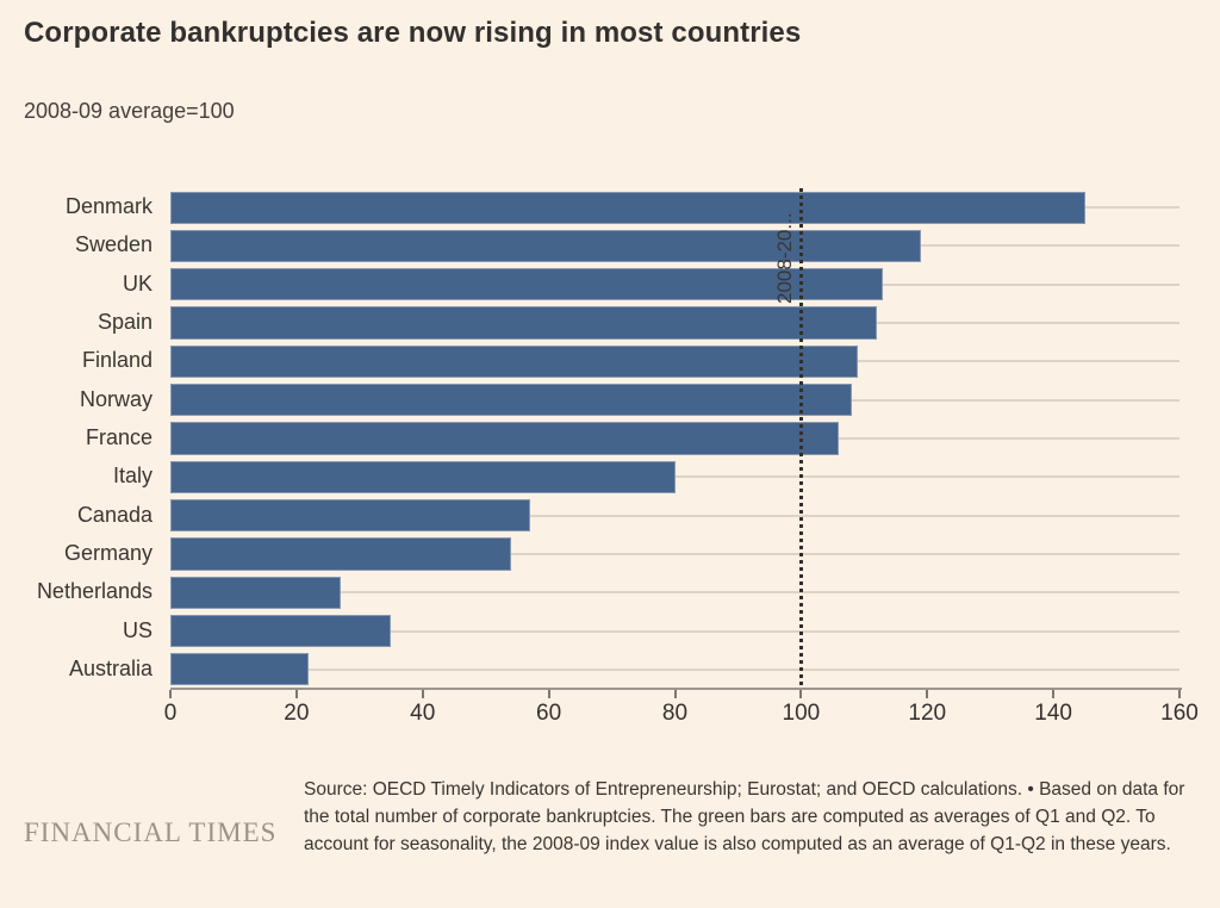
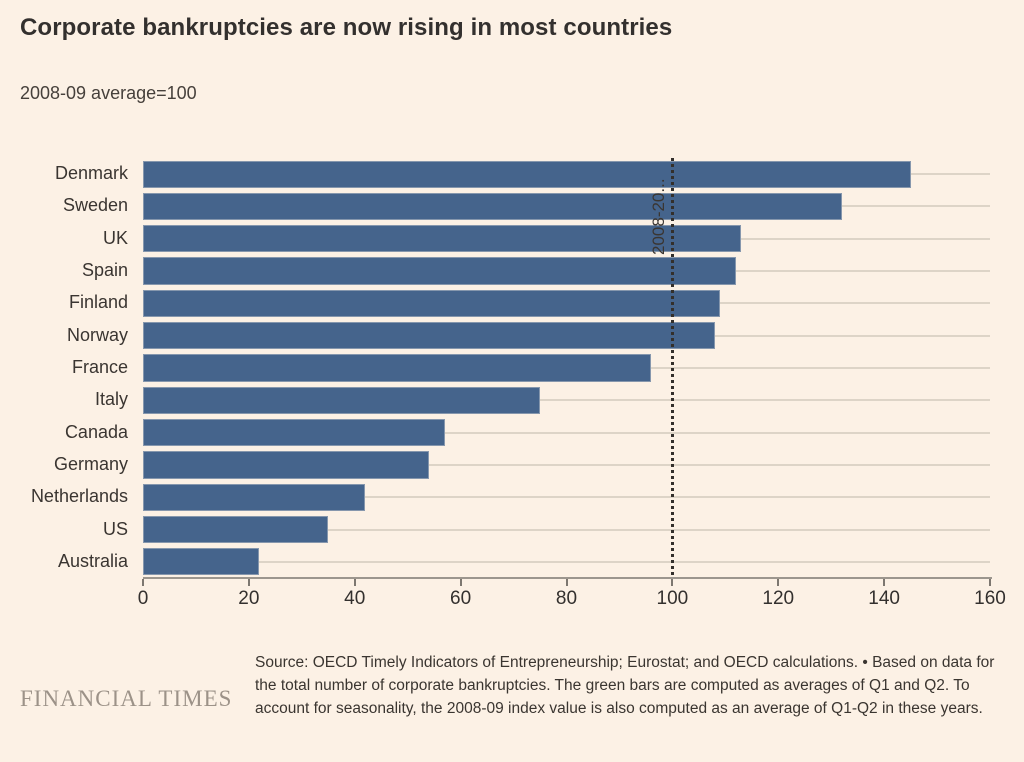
Sweden: 119 -> 132
France: 106 -> 96
Italy: 80 -> 75
Netherlands: 27 -> 42
